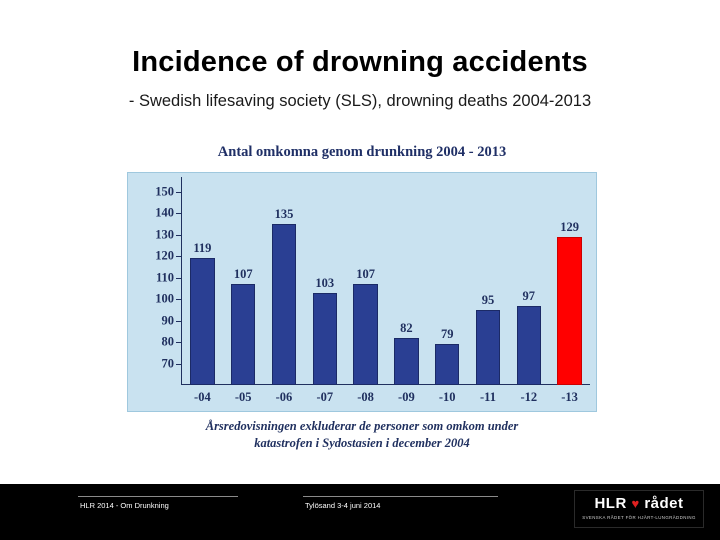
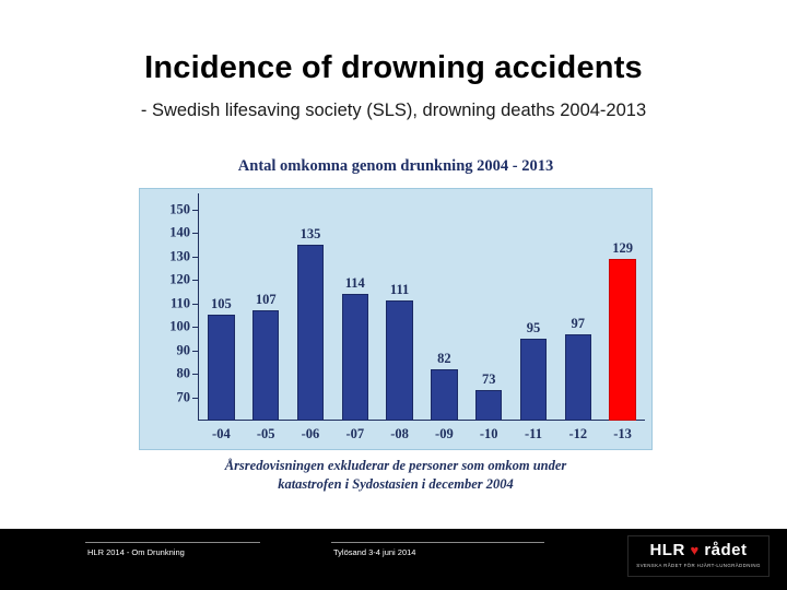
-04: 119 -> 105
-07: 103 -> 114
-08: 107 -> 111
-10: 79 -> 73
